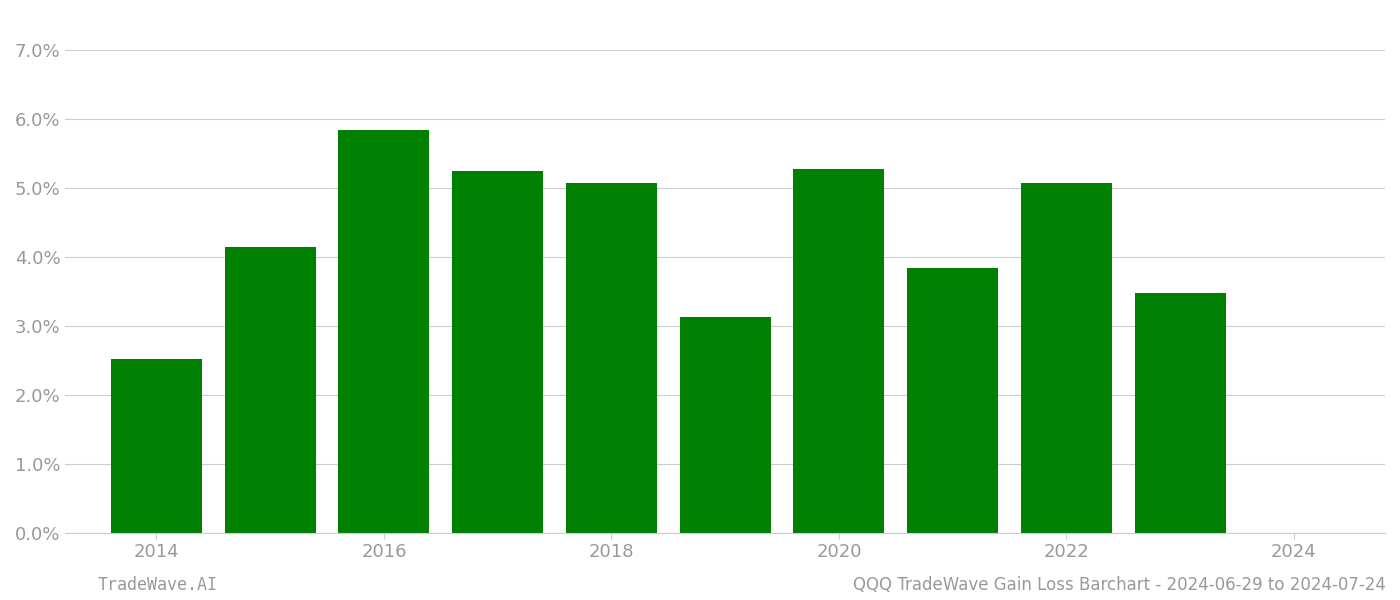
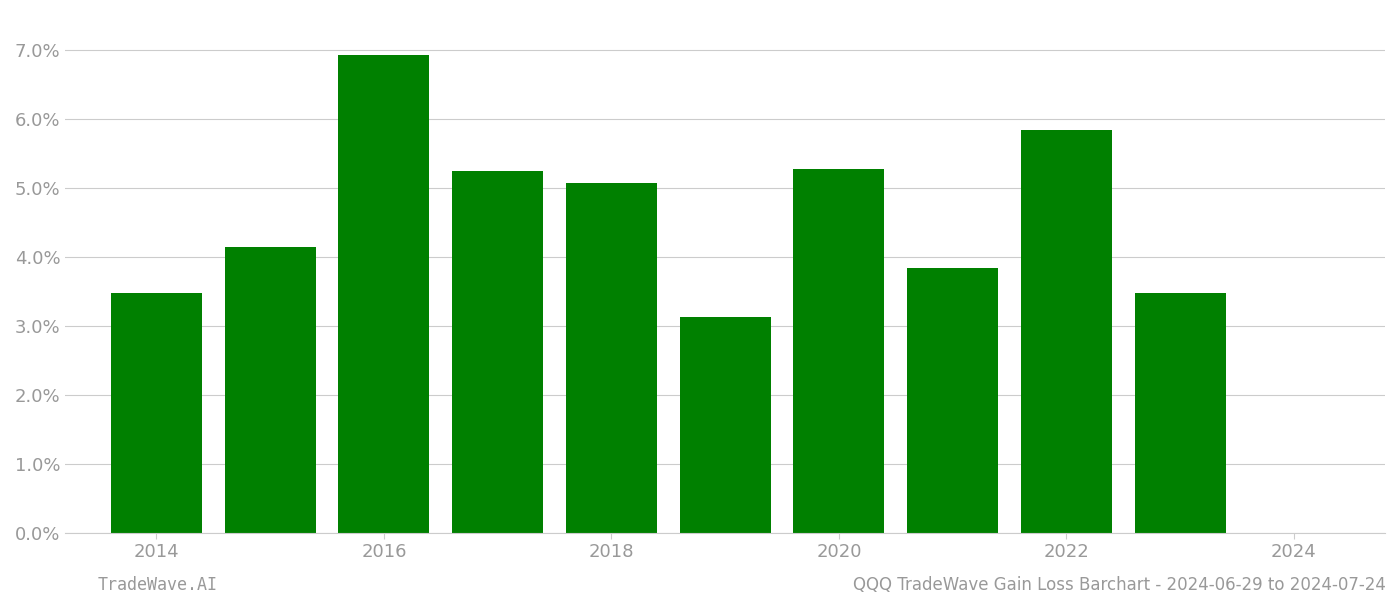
2014: 2.52% -> 3.47%
2016: 5.84% -> 6.92%
2022: 5.06% -> 5.83%
